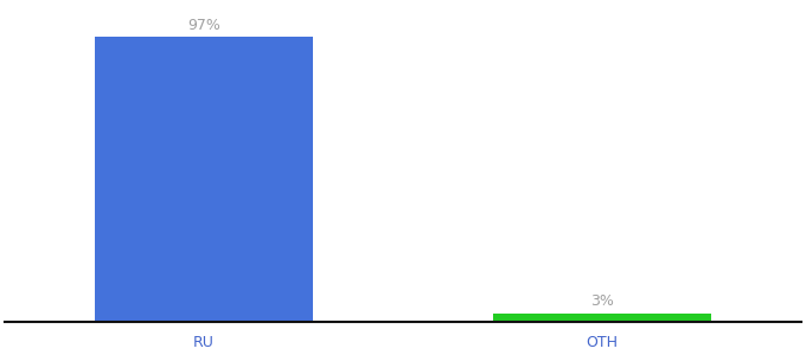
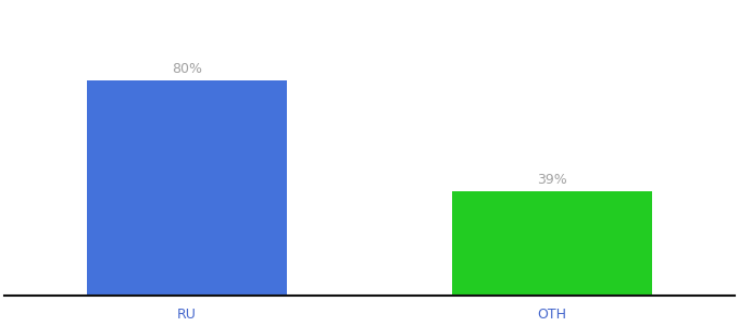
RU: 97% -> 80%
OTH: 3% -> 39%
